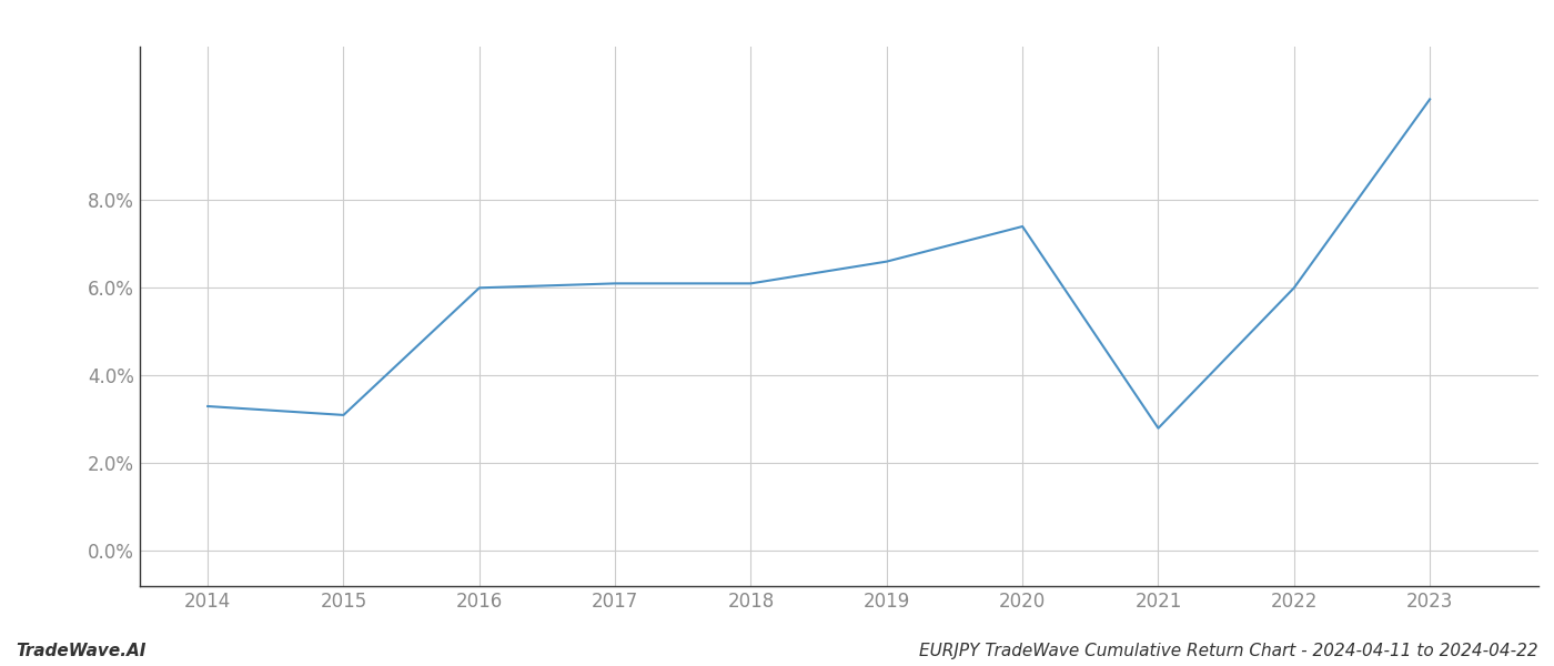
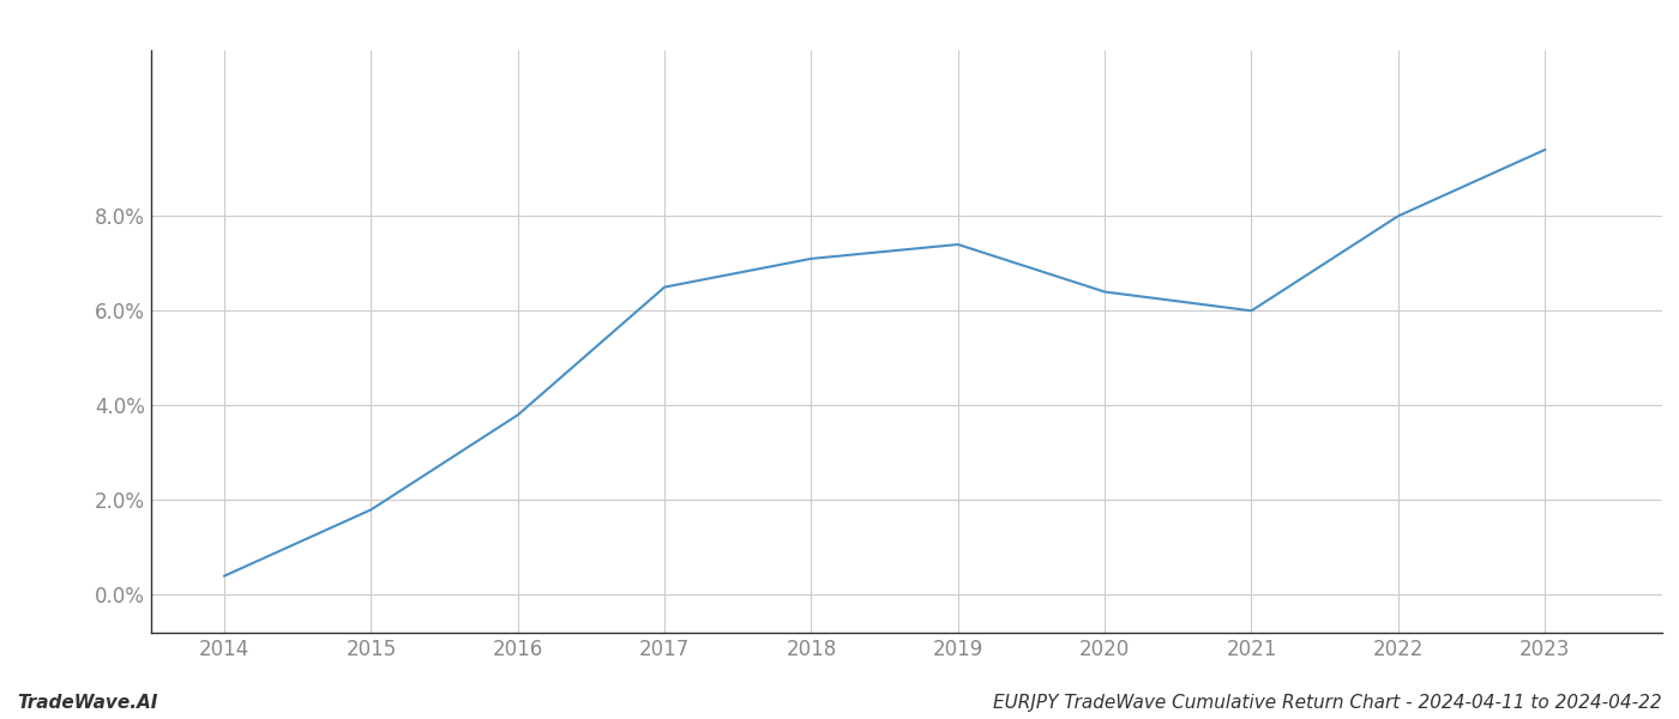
2014: 3.3% -> 0.4%
2015: 3.1% -> 1.8%
2016: 6.0% -> 3.8%
2017: 6.1% -> 6.5%
2018: 6.1% -> 7.1%
2019: 6.6% -> 7.4%
2020: 7.4% -> 6.4%
2021: 2.8% -> 6.0%
2022: 6.0% -> 8.0%
2023: 10.3% -> 9.4%
